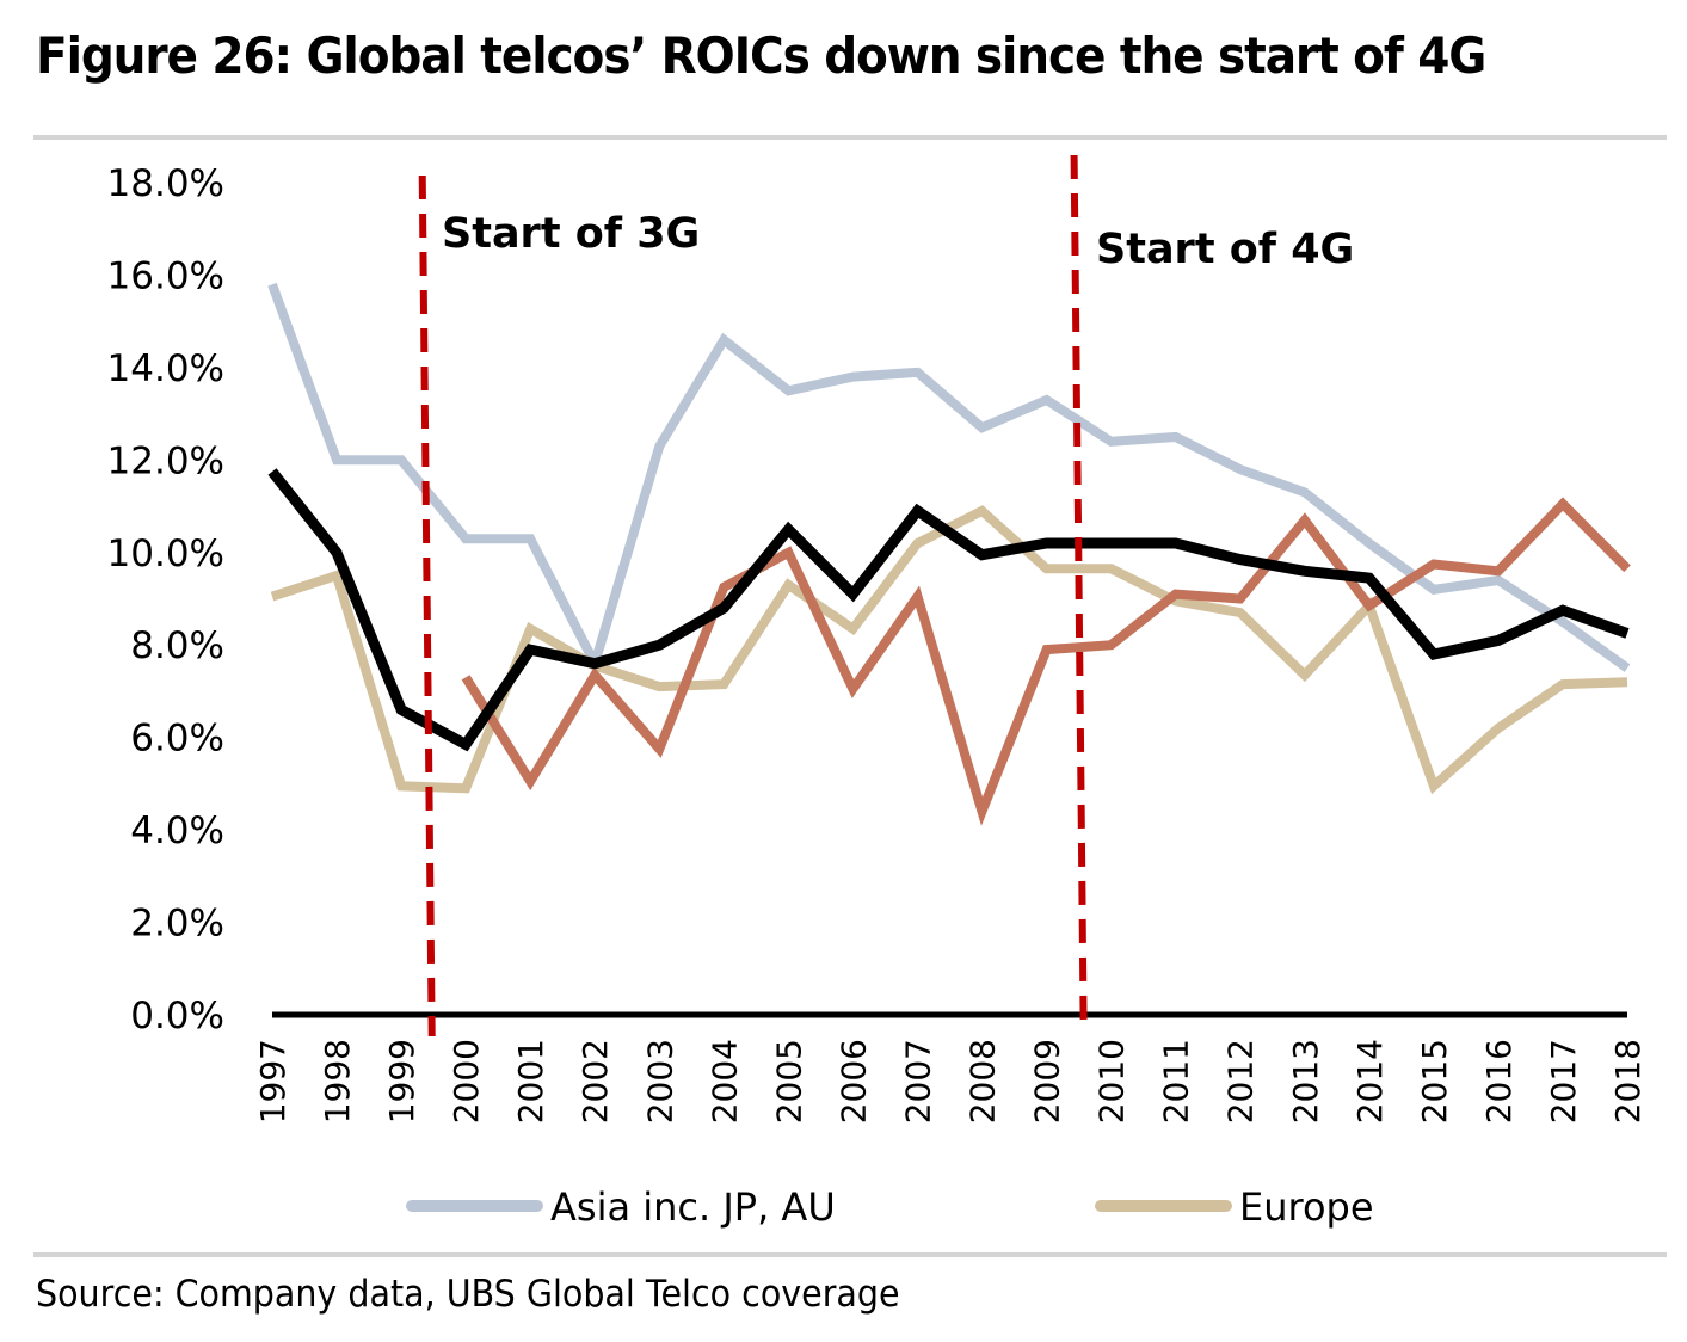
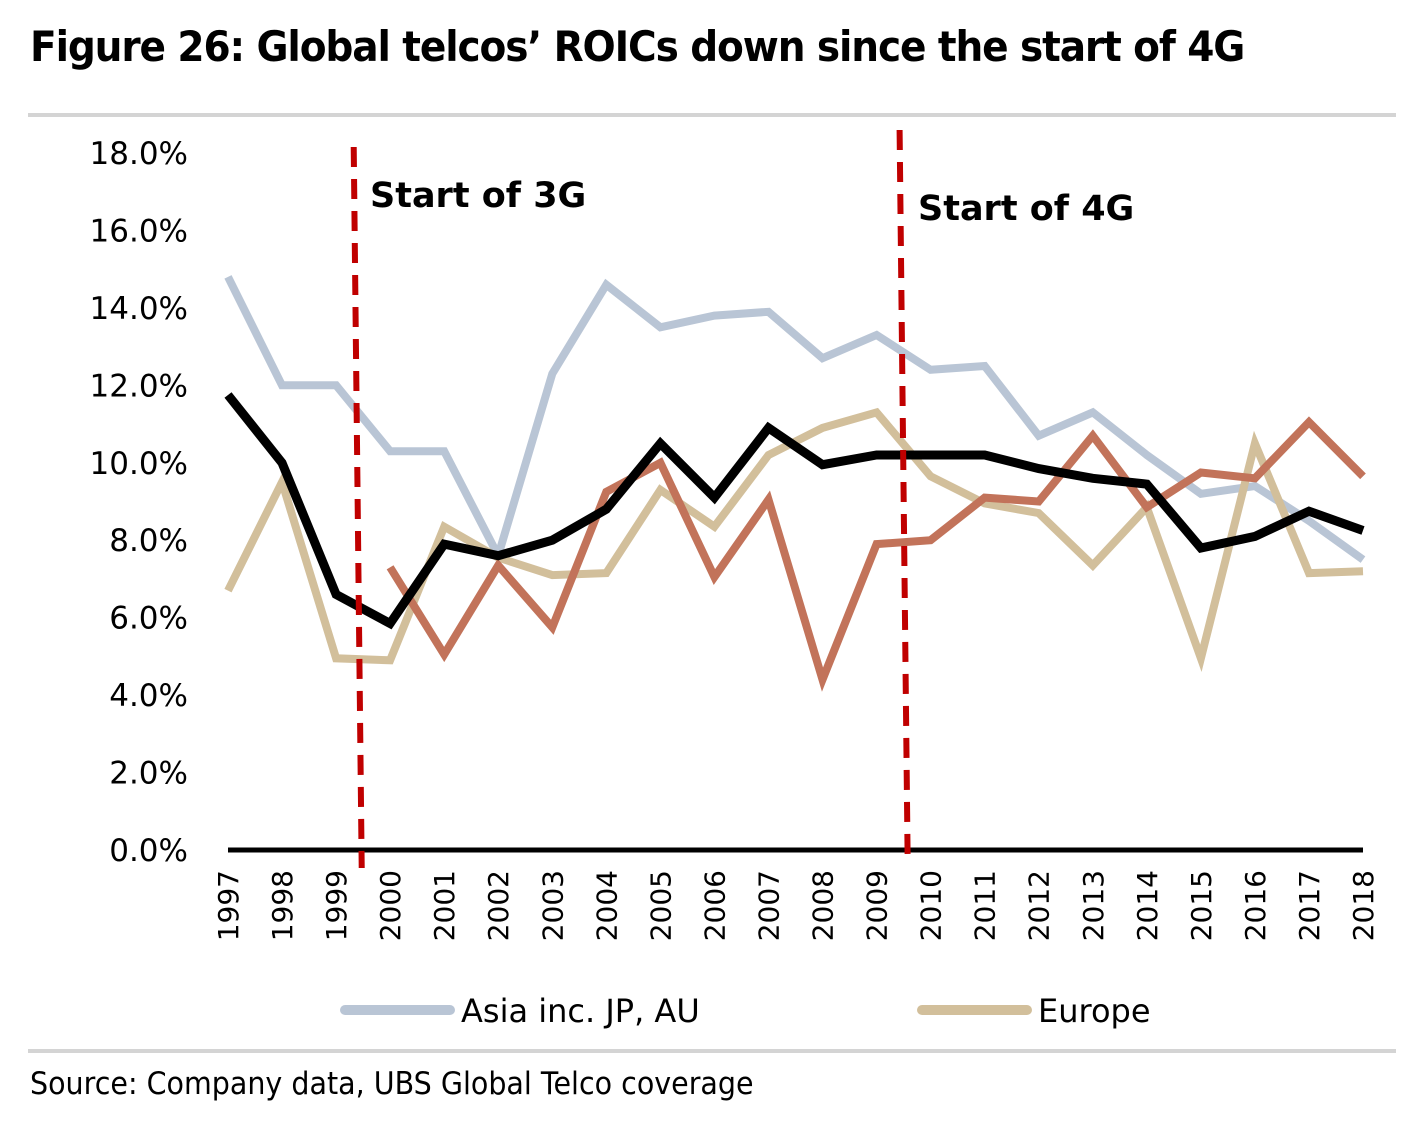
Asia inc. JP, AU/1997: 15.8% -> 14.8%
Europe/1997: 9.1% -> 6.7%
Europe/2009: 9.7% -> 11.3%
Asia inc. JP, AU/2012: 11.8% -> 10.7%
Europe/2016: 6.2% -> 10.5%
